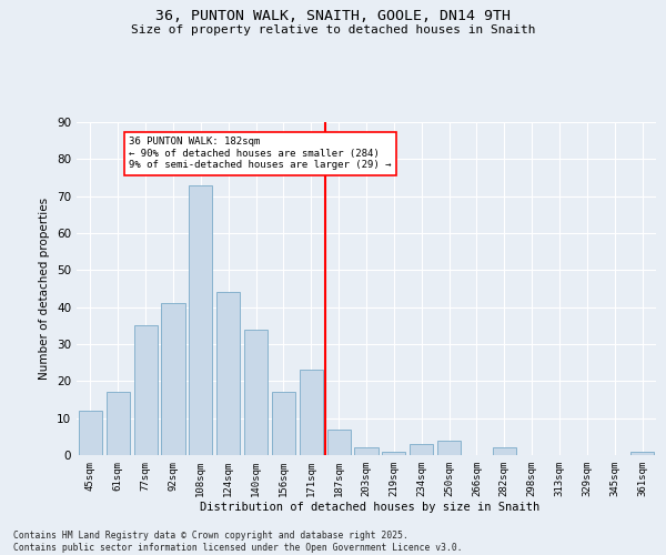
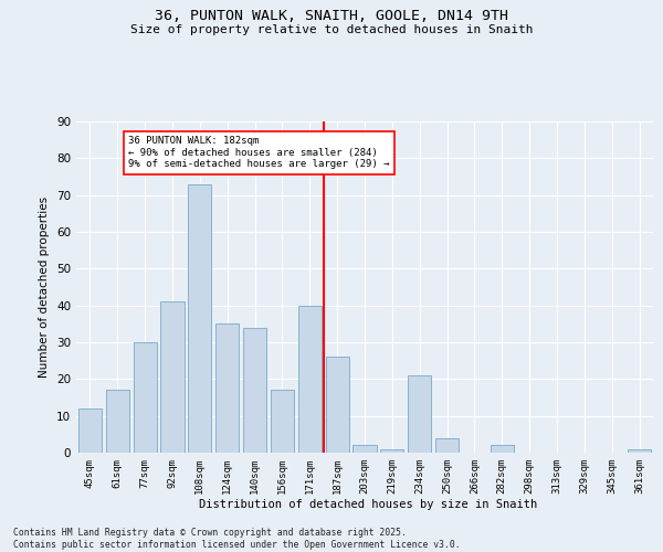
77sqm: 35 -> 30
124sqm: 44 -> 35
171sqm: 23 -> 40
187sqm: 7 -> 26
234sqm: 3 -> 21
